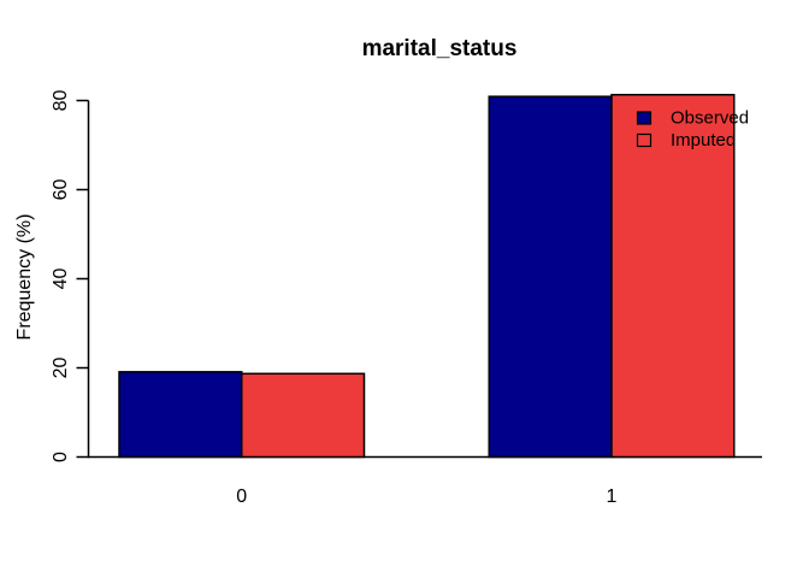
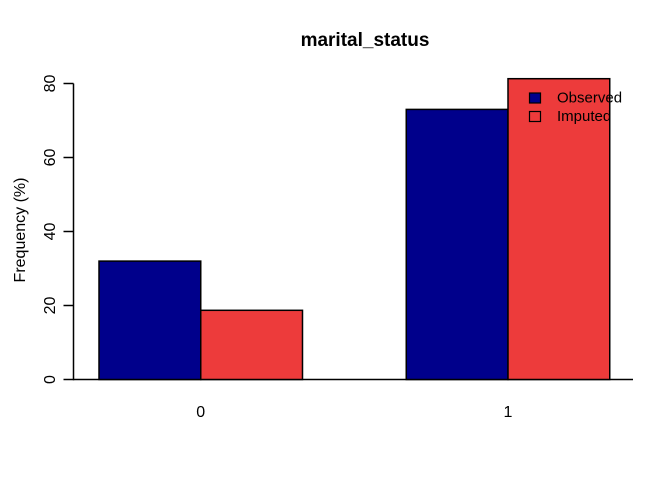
Observed/0: 19 -> 32
Observed/1: 81 -> 73
